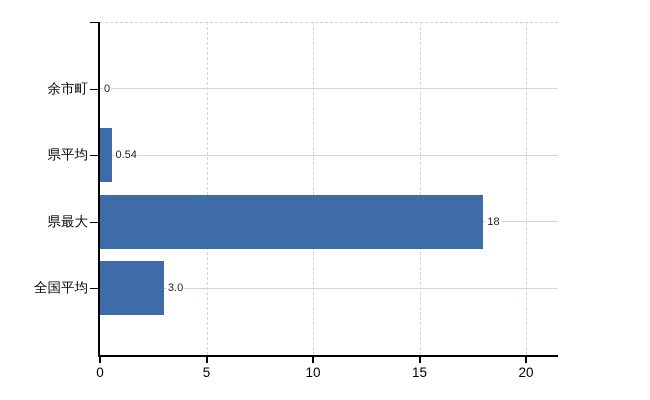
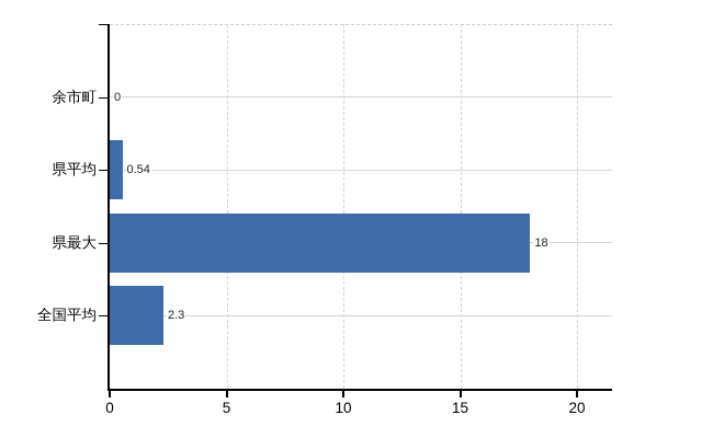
全国平均: 3.0 -> 2.3
